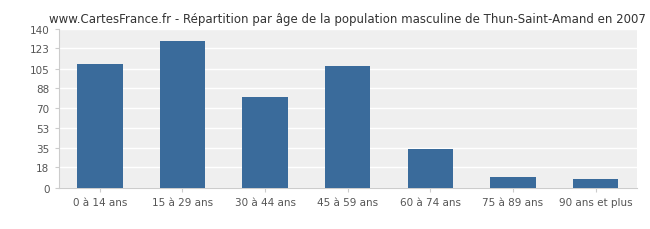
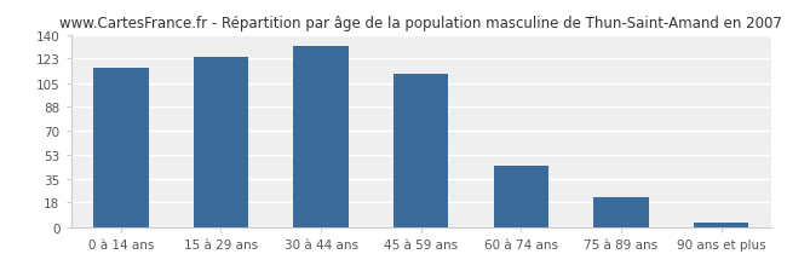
0 à 14 ans: 109 -> 116
15 à 29 ans: 129 -> 124
30 à 44 ans: 80 -> 132
45 à 59 ans: 107 -> 112
60 à 74 ans: 34 -> 45
75 à 89 ans: 9 -> 22
90 ans et plus: 8 -> 3
